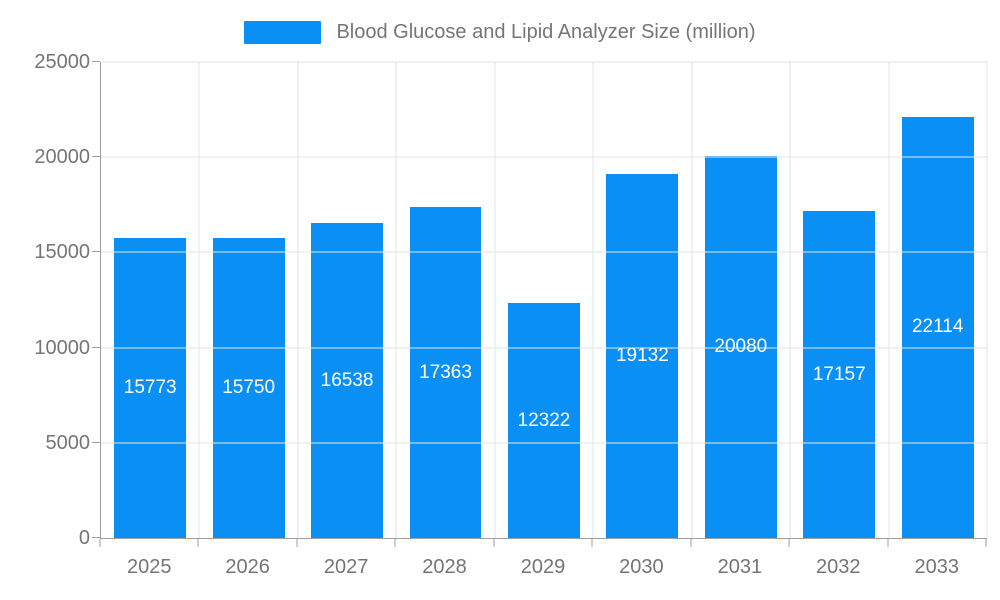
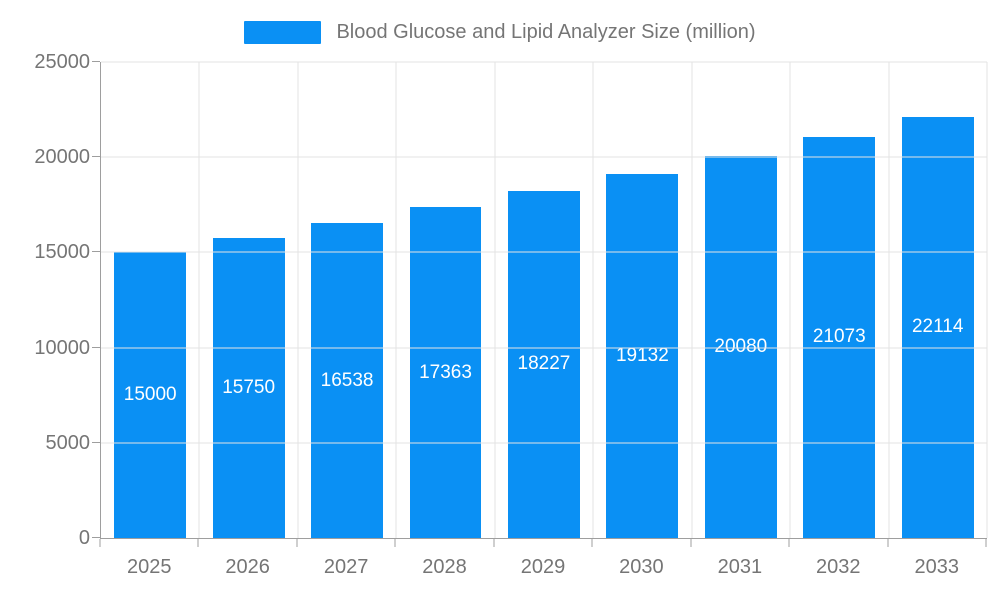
2025: 15773 -> 15000
2029: 12322 -> 18227
2032: 17157 -> 21073
